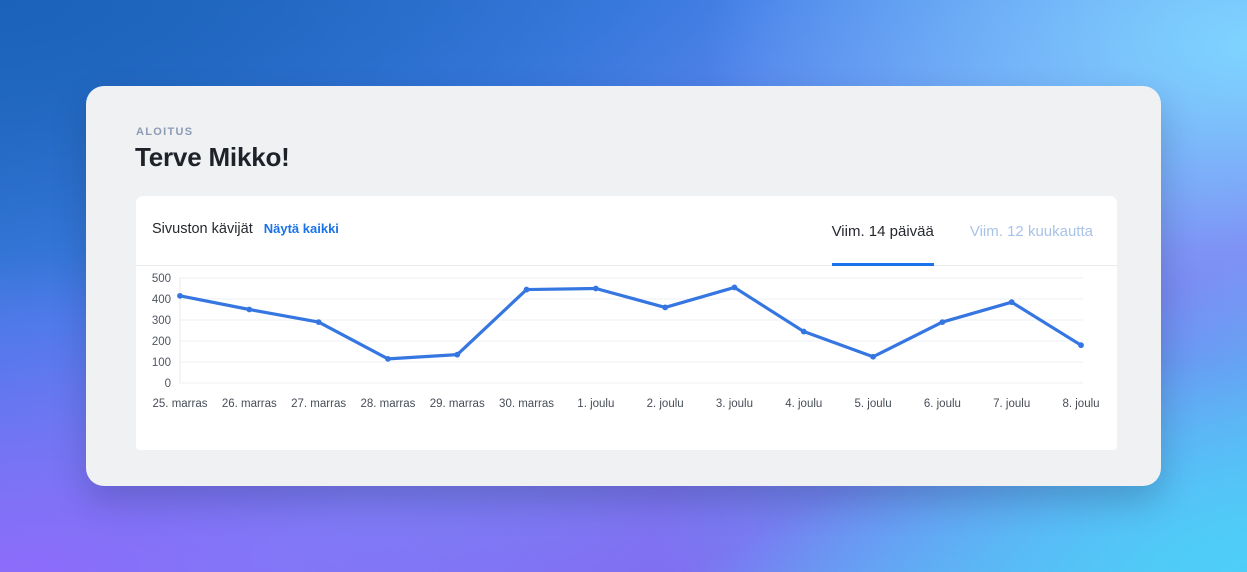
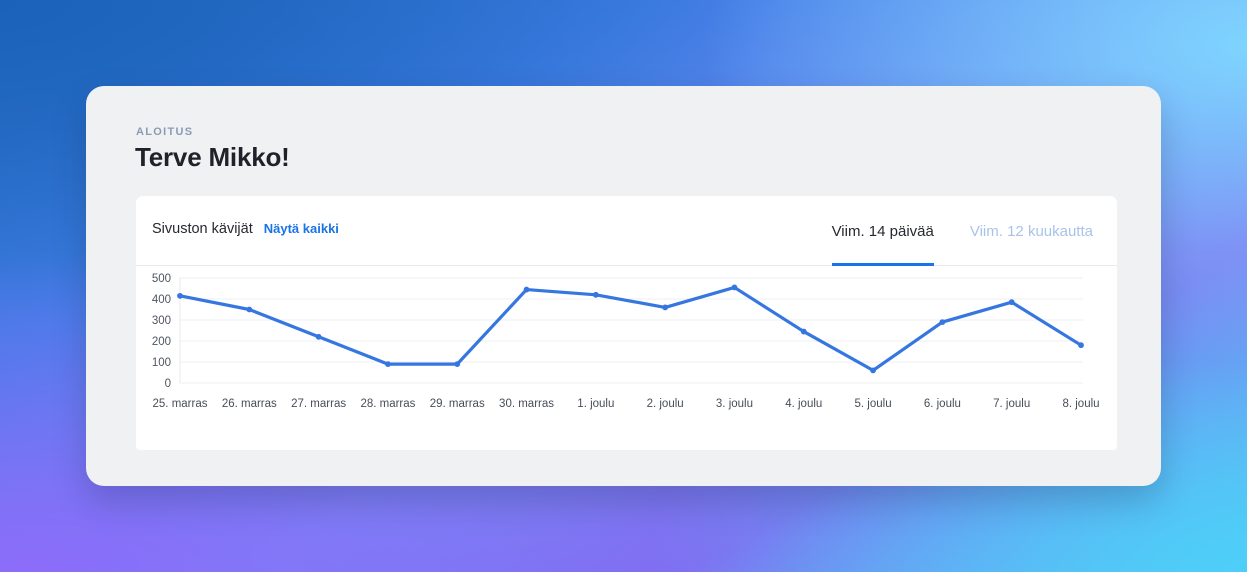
27. marras: 290 -> 220
28. marras: 120 -> 90
29. marras: 140 -> 90
1. joulu: 450 -> 420
5. joulu: 120 -> 60
